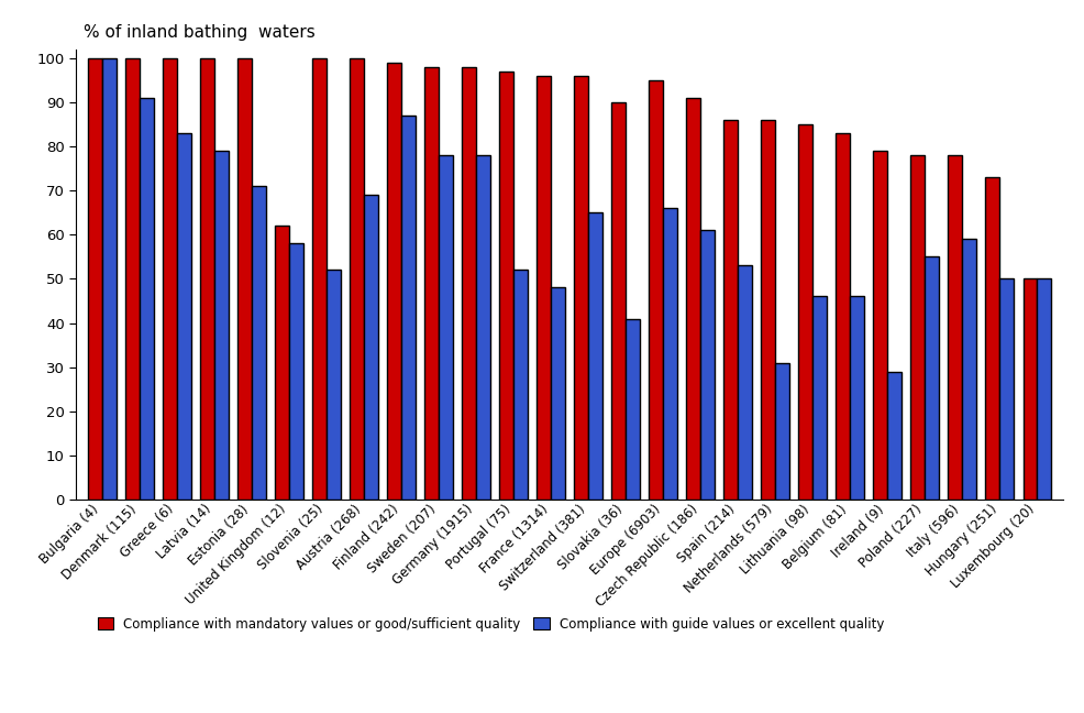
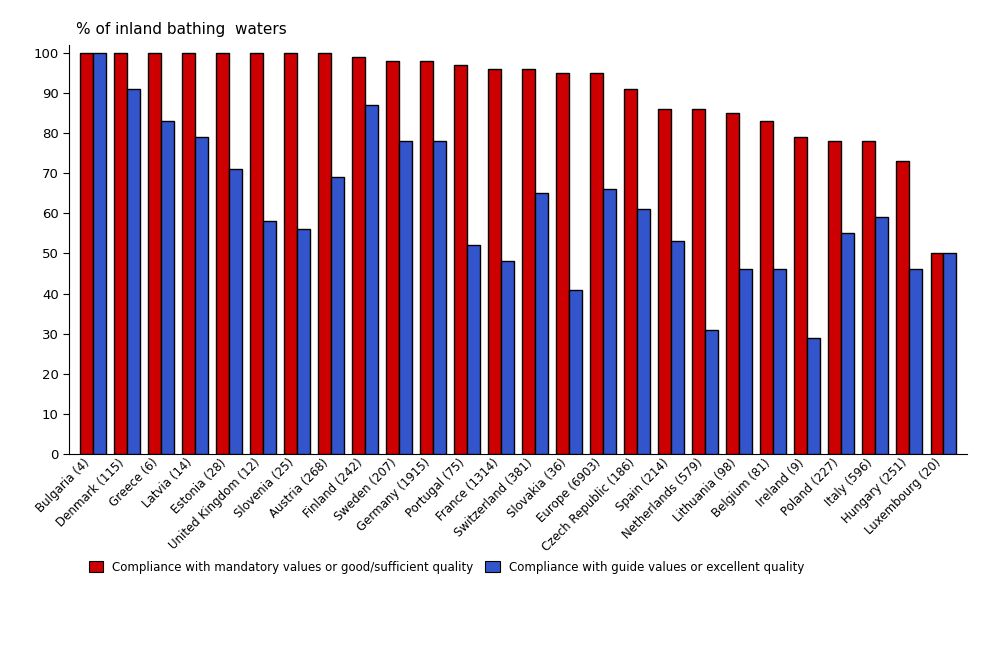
Compliance with mandatory values or good/sufficient quality/United Kingdom (12): 62 -> 100
Compliance with guide values or excellent quality/Slovenia (25): 52 -> 56
Compliance with mandatory values or good/sufficient quality/Slovakia (36): 90 -> 95
Compliance with guide values or excellent quality/Hungary (251): 50 -> 46
